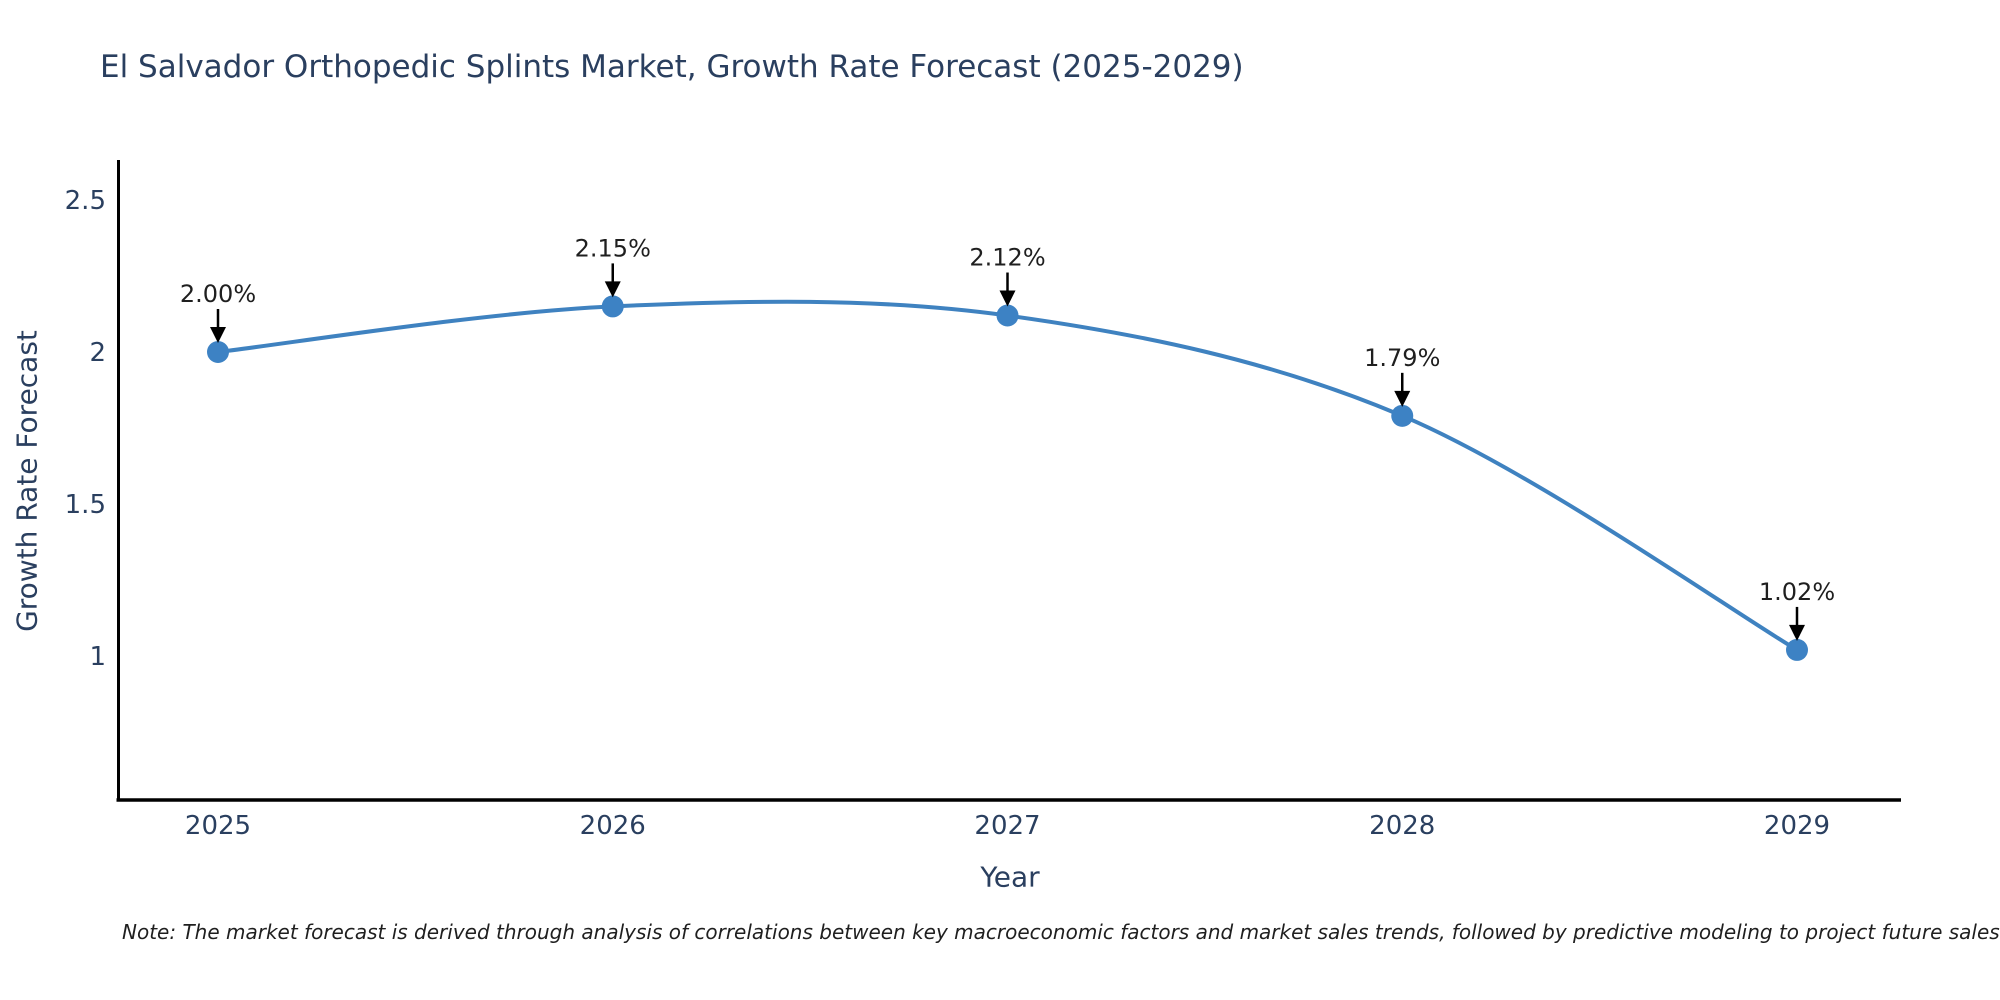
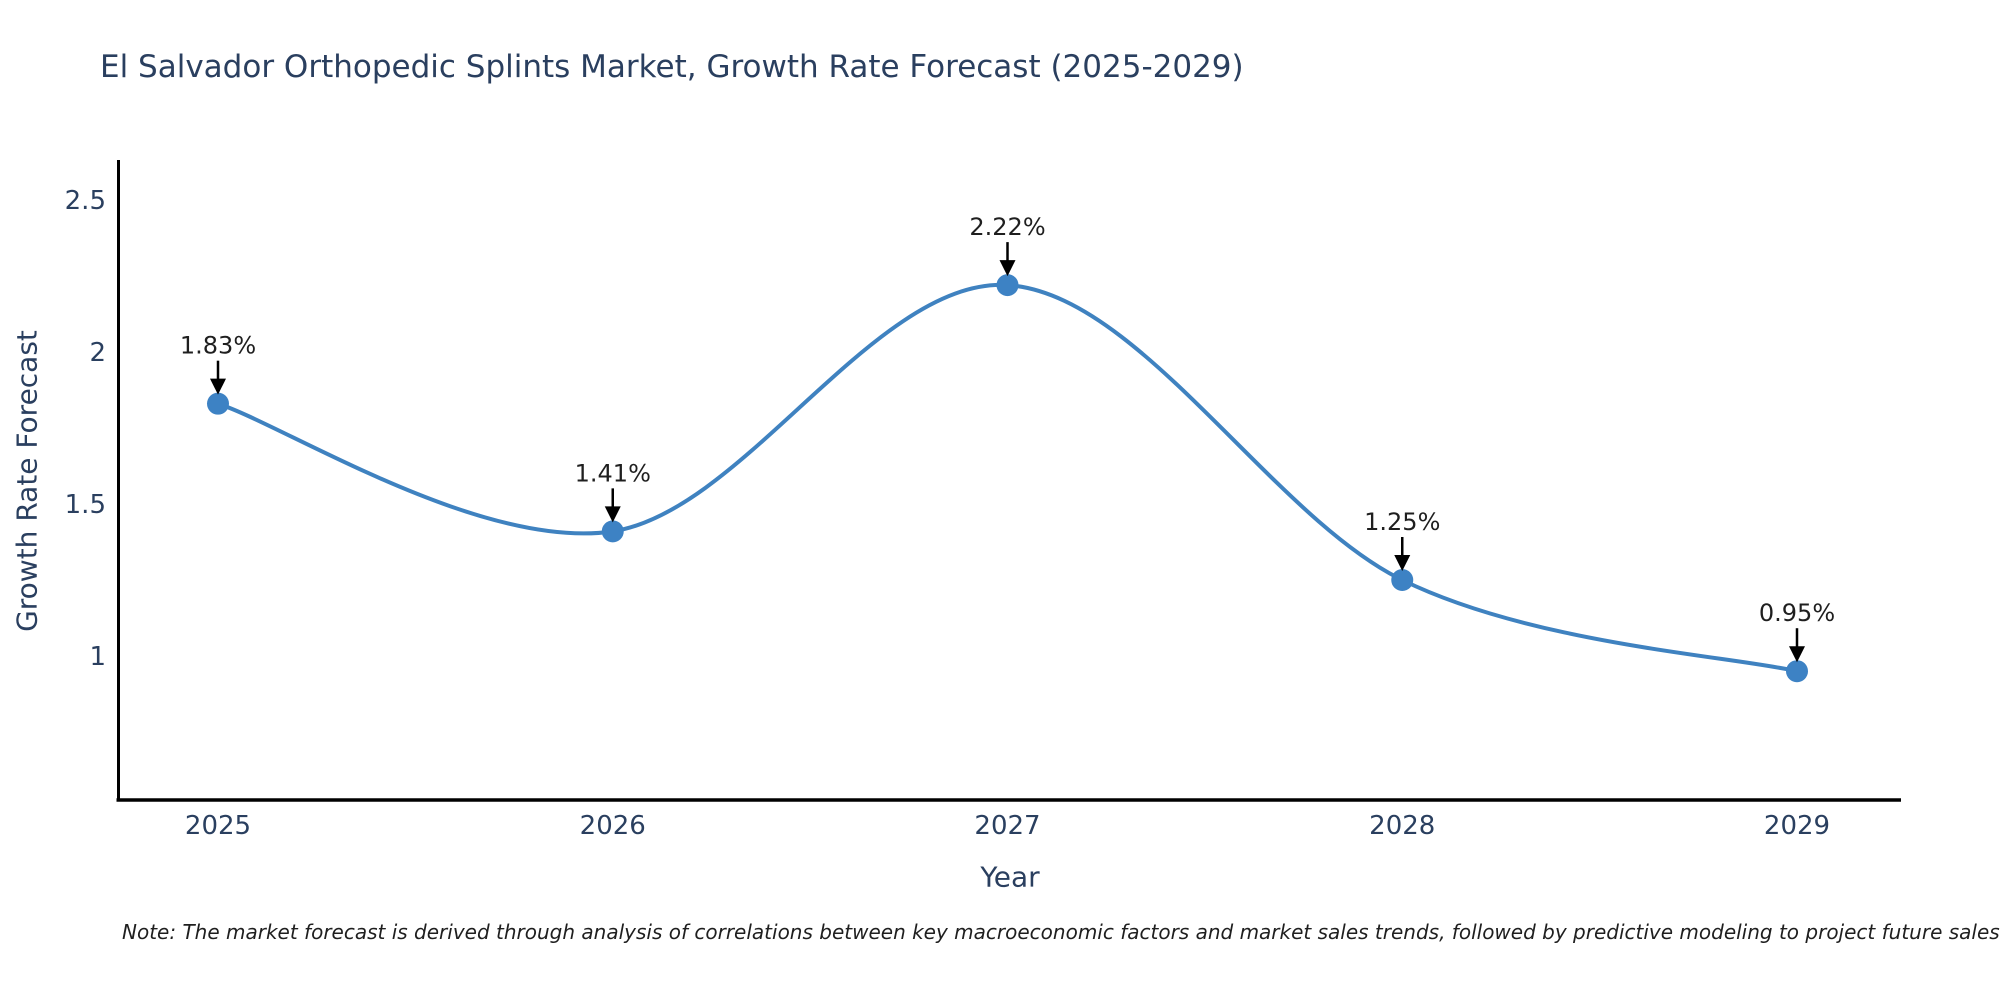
2025: 2.00% -> 1.83%
2026: 2.15% -> 1.41%
2027: 2.12% -> 2.22%
2028: 1.79% -> 1.25%
2029: 1.02% -> 0.95%
